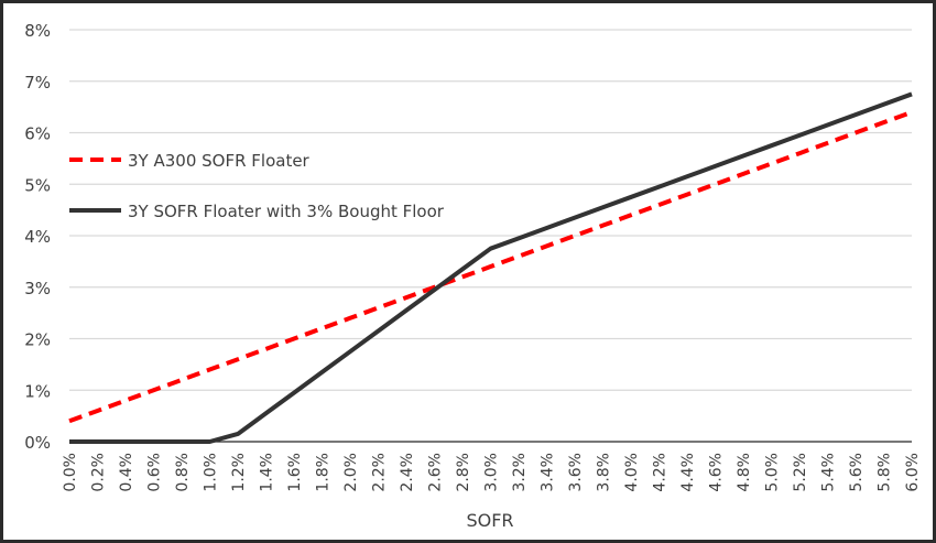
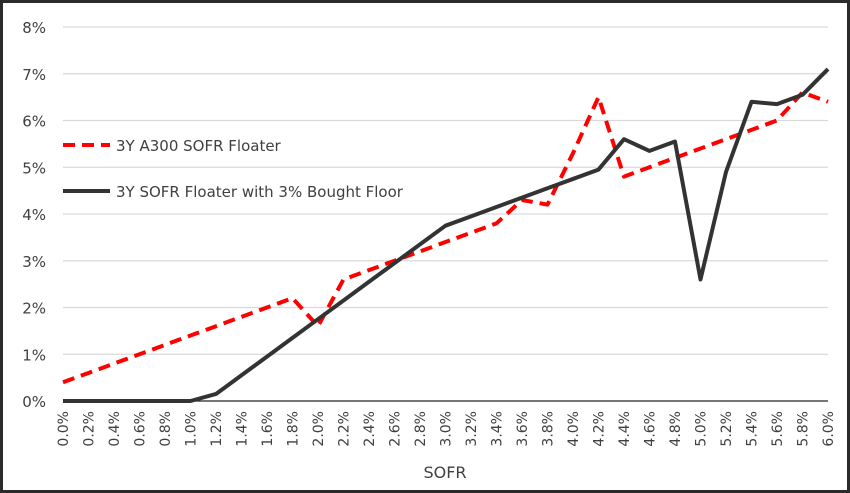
3Y A300 SOFR Floater/2.0%: 2.4% -> 1.6%
3Y A300 SOFR Floater/3.6%: 4.0% -> 4.3%
3Y A300 SOFR Floater/4.0%: 4.4% -> 5.3%
3Y A300 SOFR Floater/4.2%: 4.6% -> 6.5%
3Y SOFR Floater with 3% Bought Floor/4.4%: 5.2% -> 5.6%
3Y SOFR Floater with 3% Bought Floor/5.0%: 5.8% -> 2.6%
3Y SOFR Floater with 3% Bought Floor/5.2%: 6.0% -> 4.9%
3Y SOFR Floater with 3% Bought Floor/5.4%: 6.2% -> 6.4%
3Y A300 SOFR Floater/5.8%: 6.2% -> 6.6%
3Y SOFR Floater with 3% Bought Floor/6.0%: 6.8% -> 7.1%
